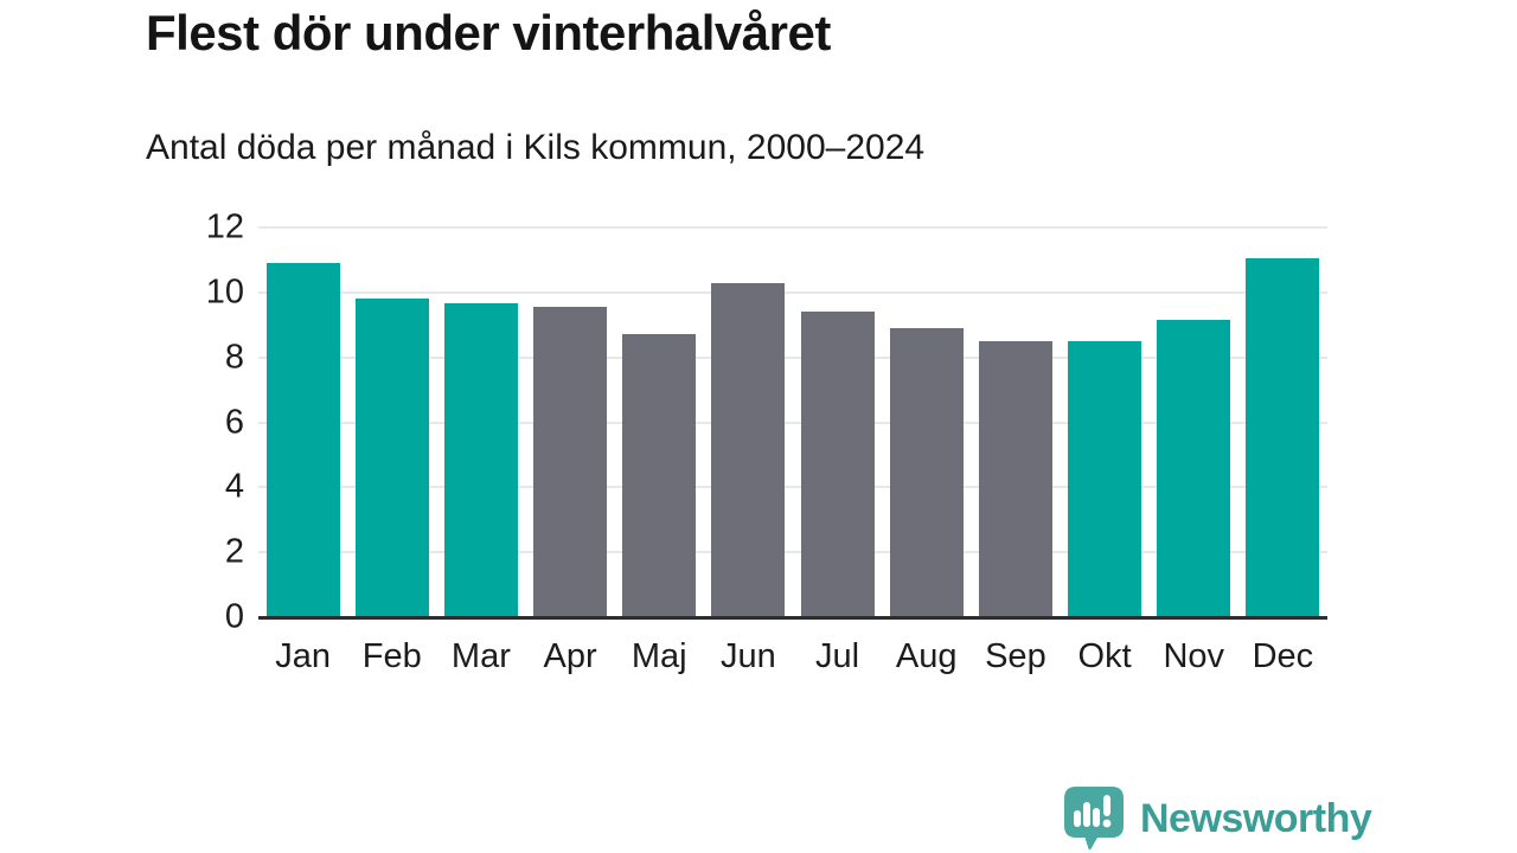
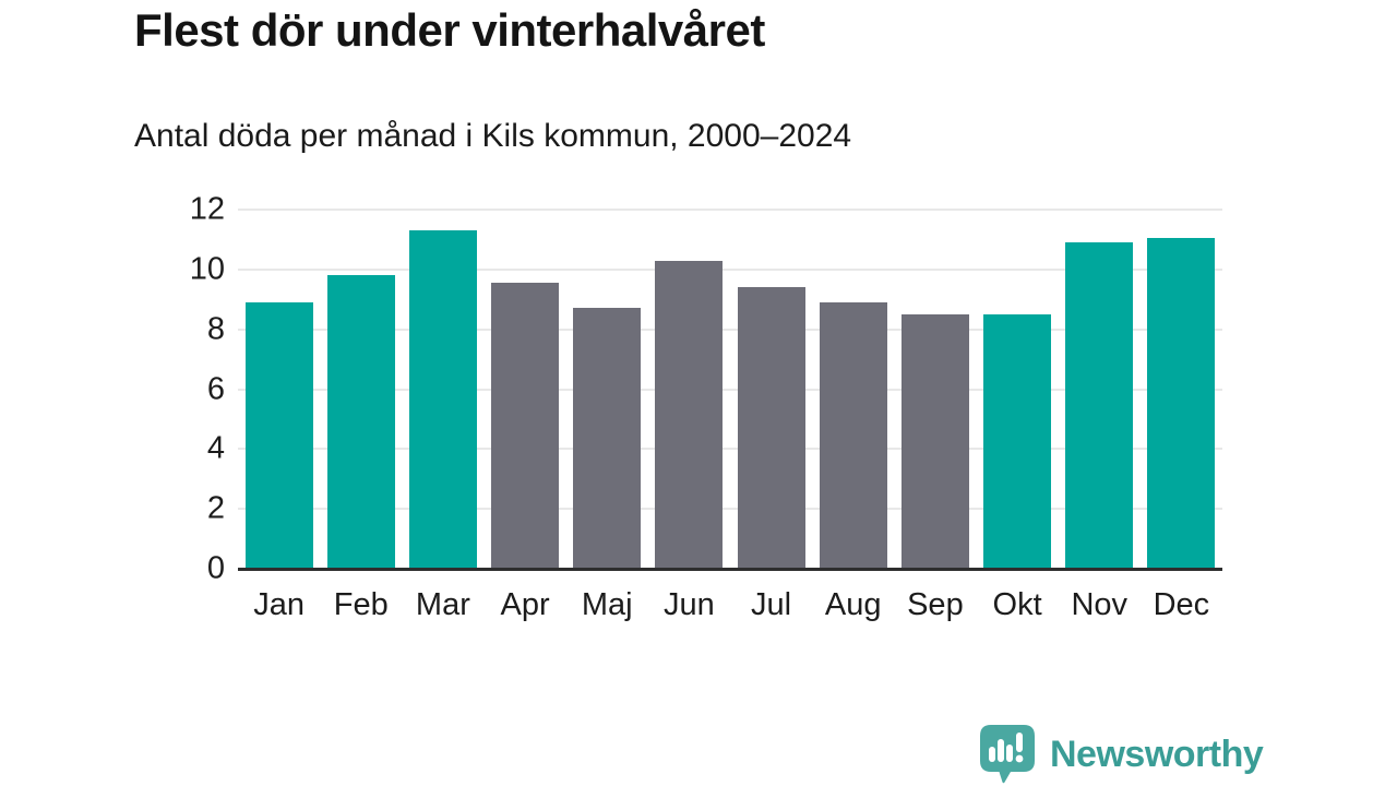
Jan: 10.9 -> 8.9
Mar: 9.7 -> 11.3
Nov: 9.2 -> 10.9
